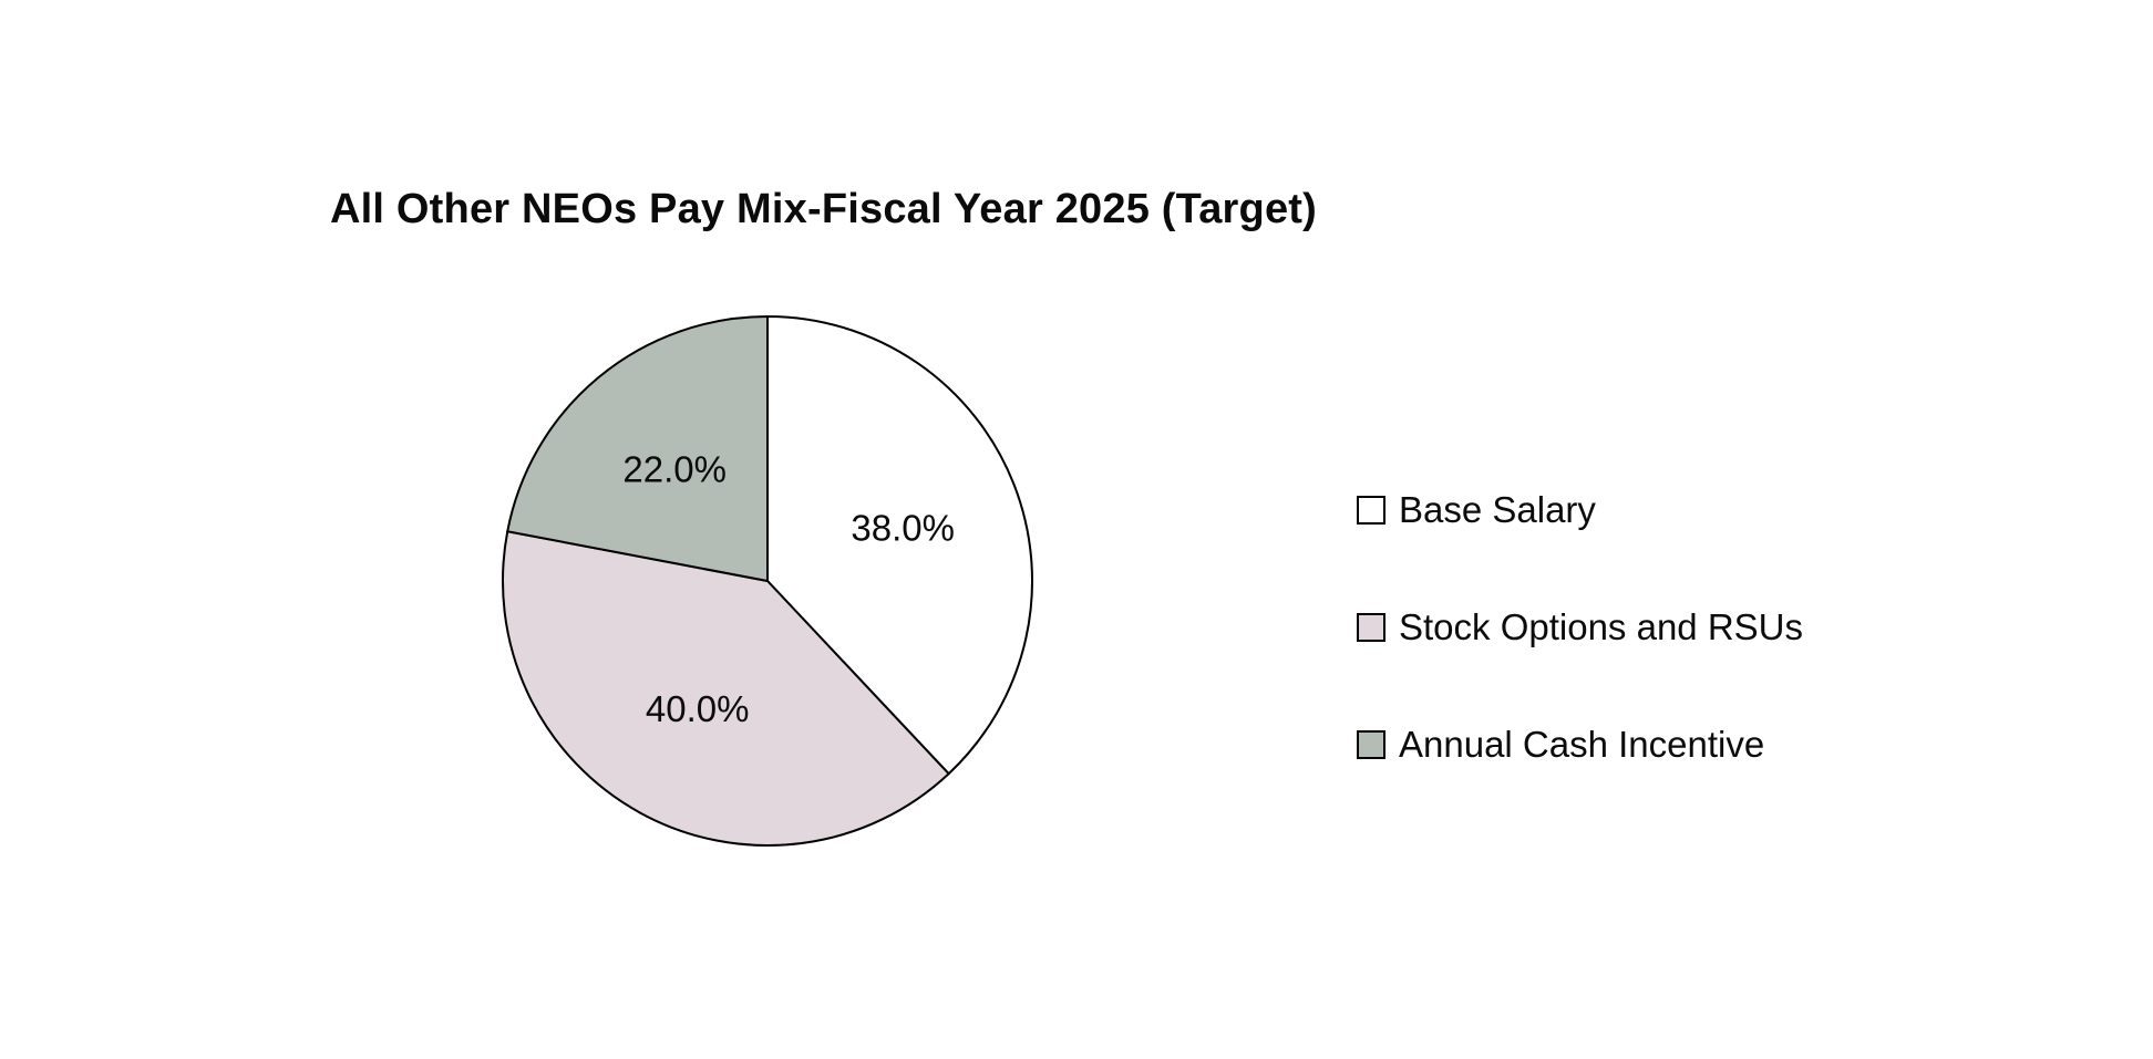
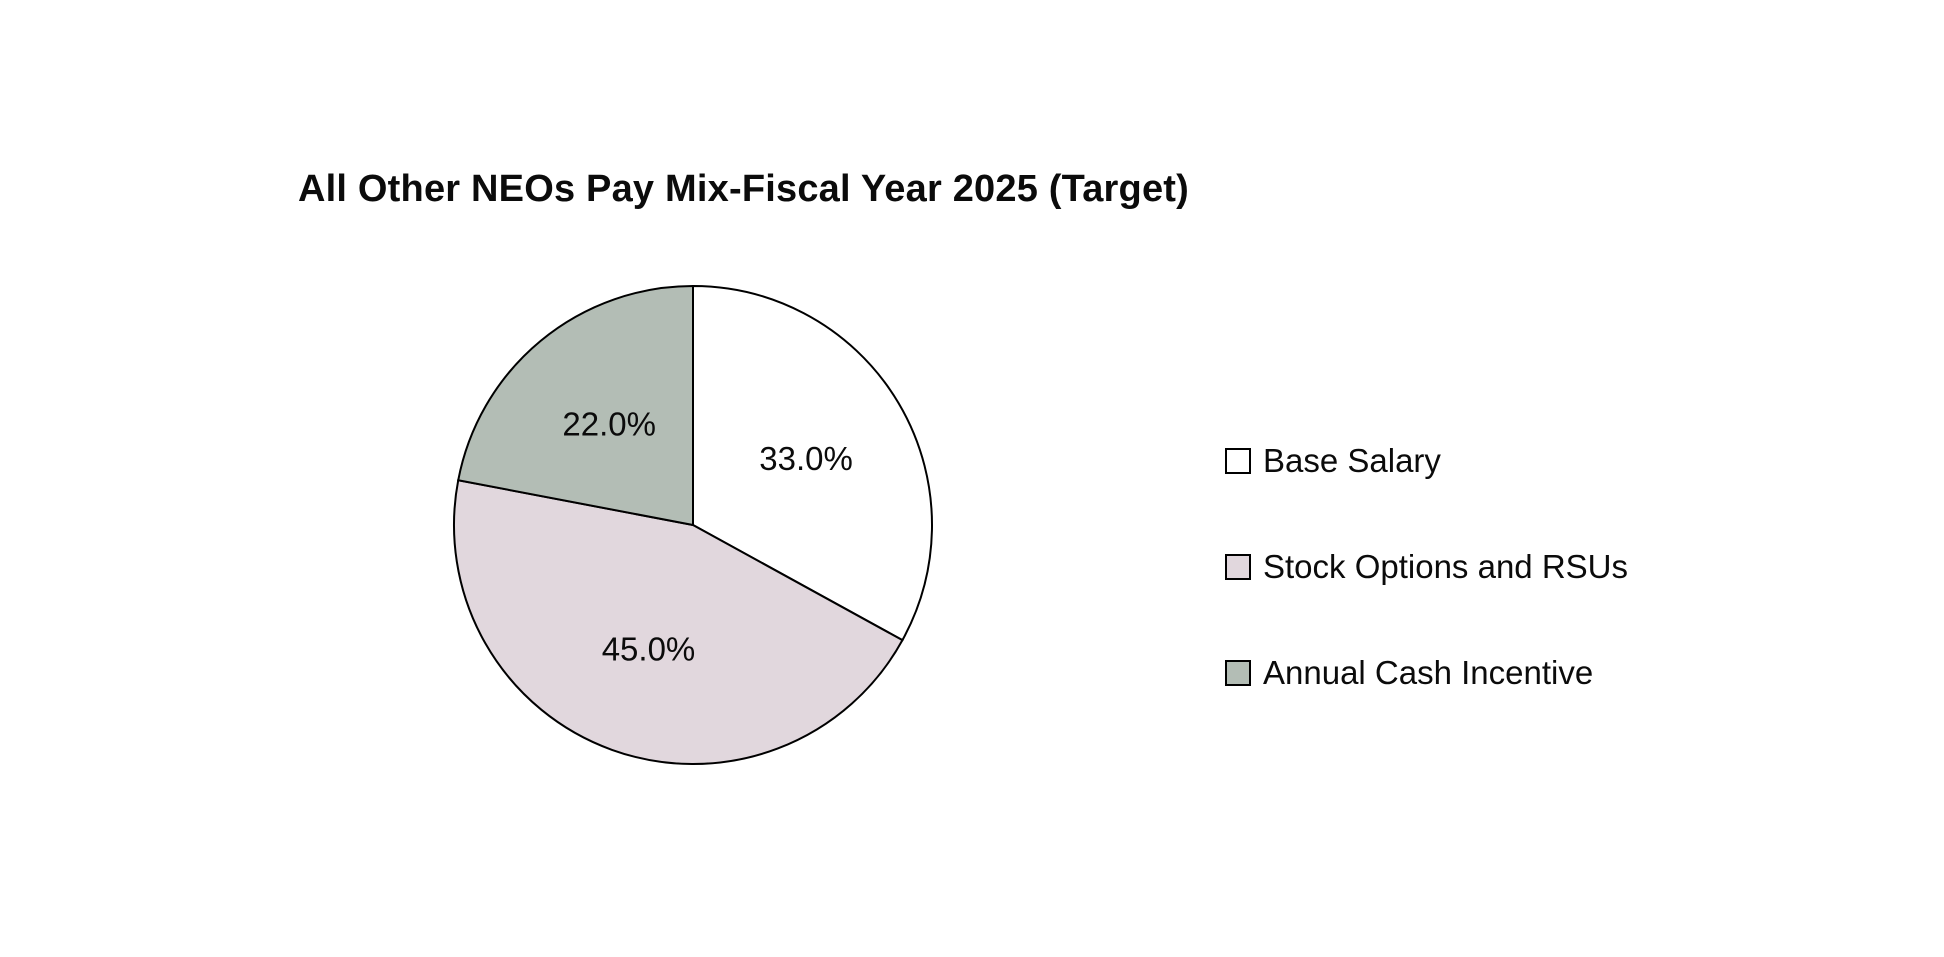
Base Salary: 38.0% -> 33.0%
Stock Options and RSUs: 40.0% -> 45.0%
